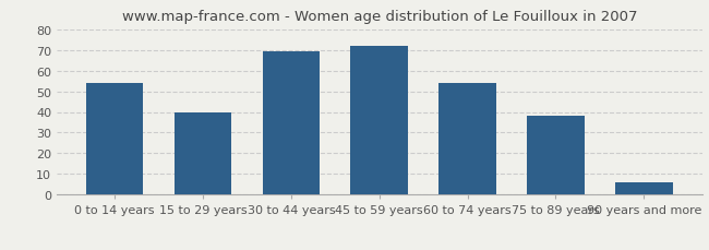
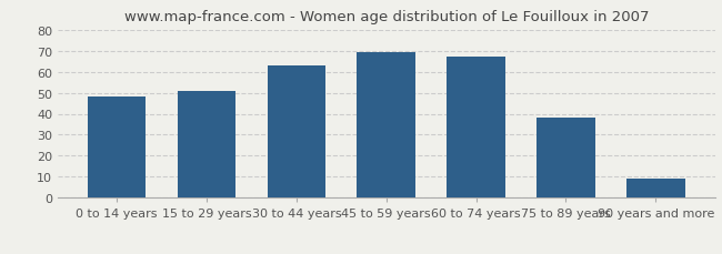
0 to 14 years: 54 -> 48
15 to 29 years: 40 -> 51
30 to 44 years: 69 -> 63
45 to 59 years: 72 -> 69
60 to 74 years: 54 -> 67
90 years and more: 6 -> 9
